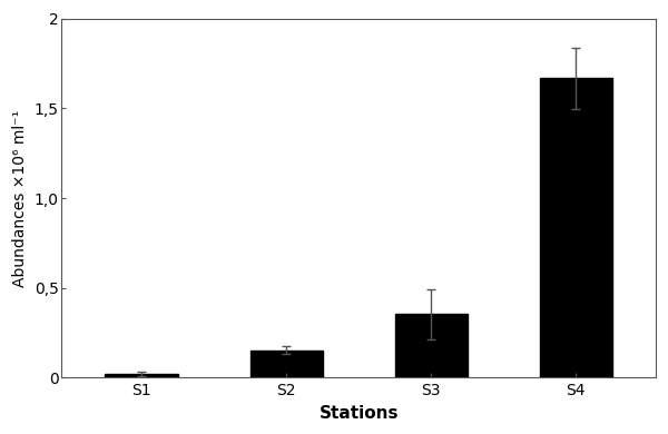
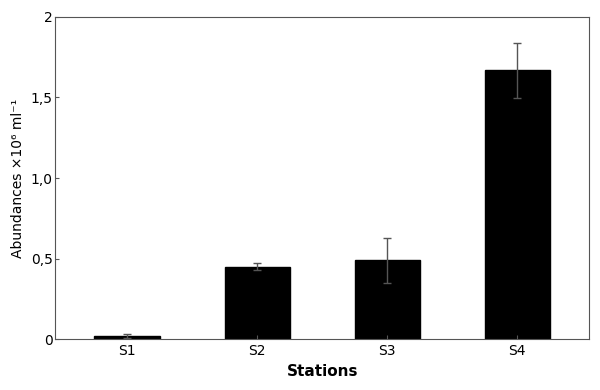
S2: 0,15 -> 0,45
S3: 0,35 -> 0,49
